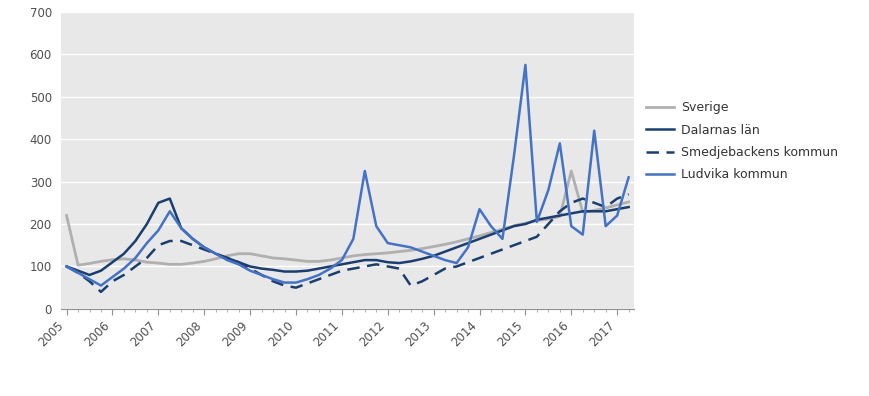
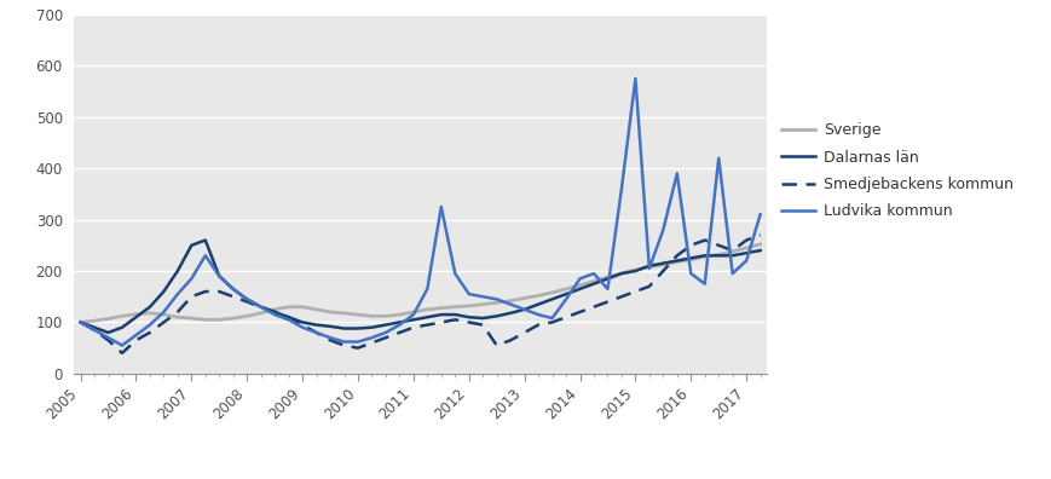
Sverige/2005: 220 -> 100
Ludvika kommun/2014: 235 -> 185
Sverige/2016: 325 -> 222
